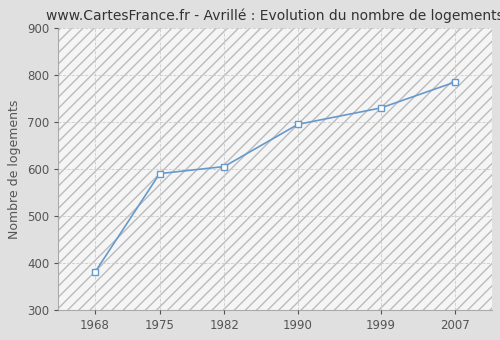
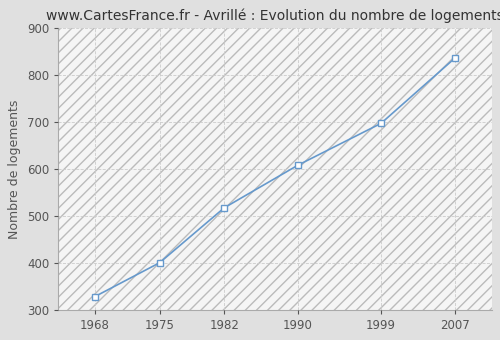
1968: 380 -> 328
1975: 590 -> 400
1982: 605 -> 517
1990: 695 -> 608
1999: 730 -> 697
2007: 785 -> 836
